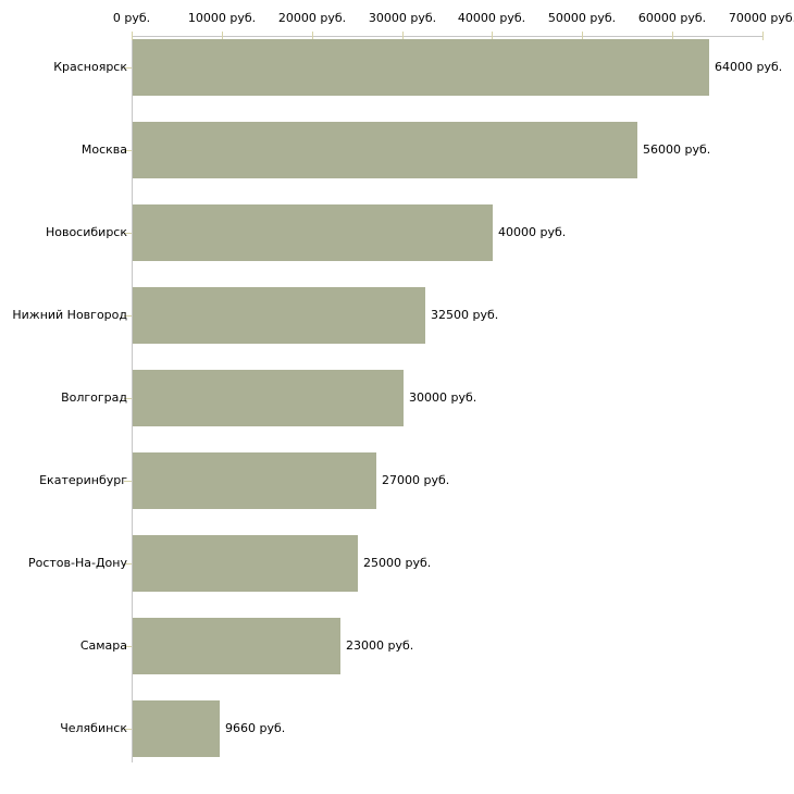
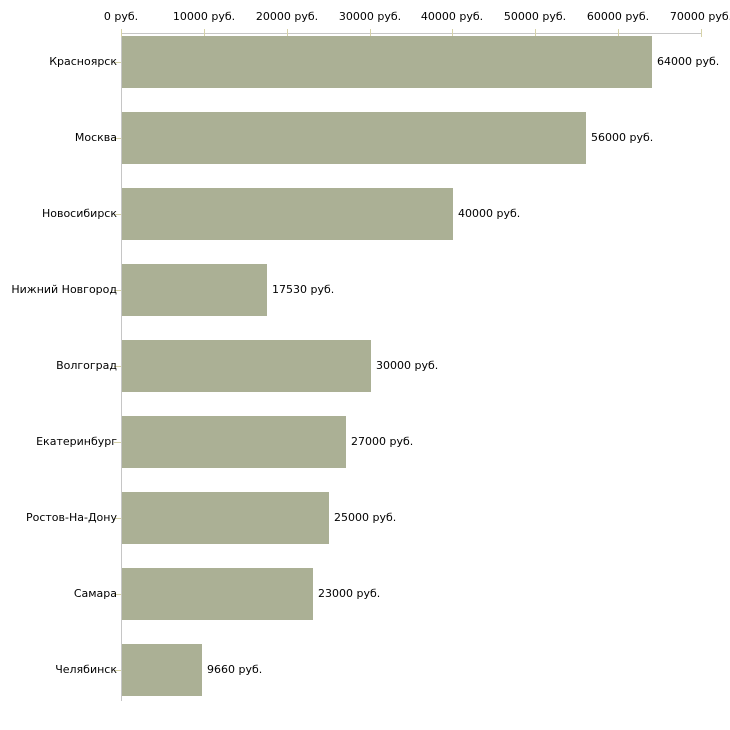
Нижний Новгород: 32500 -> 17530
